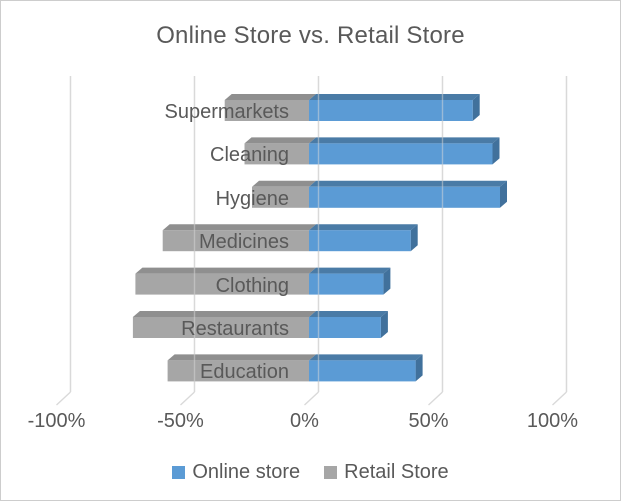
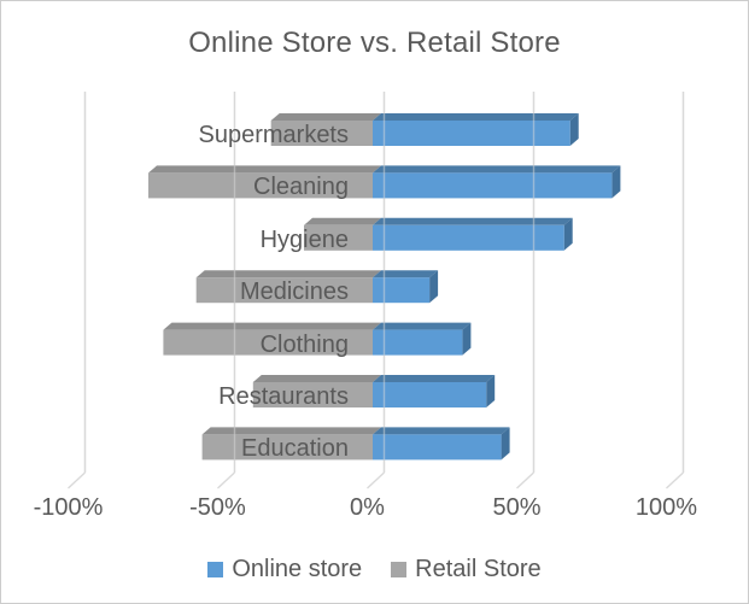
Online store/Cleaning: 74% -> 80%
Retail Store/Cleaning: -26% -> -75%
Online store/Hygiene: 77% -> 64%
Online store/Medicines: 41% -> 19%
Online store/Restaurants: 29% -> 38%
Retail Store/Restaurants: -71% -> -40%
